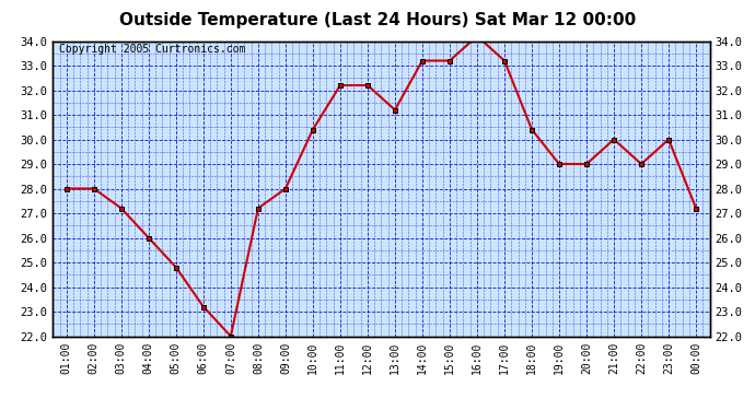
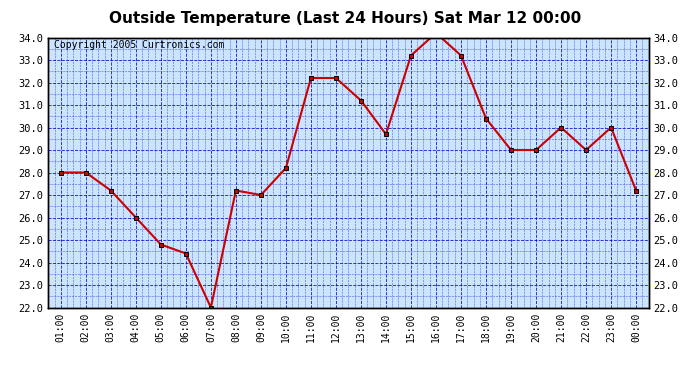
06:00: 23.2 -> 24.4
09:00: 28.0 -> 27.0
10:00: 30.4 -> 28.2
14:00: 33.2 -> 29.7
